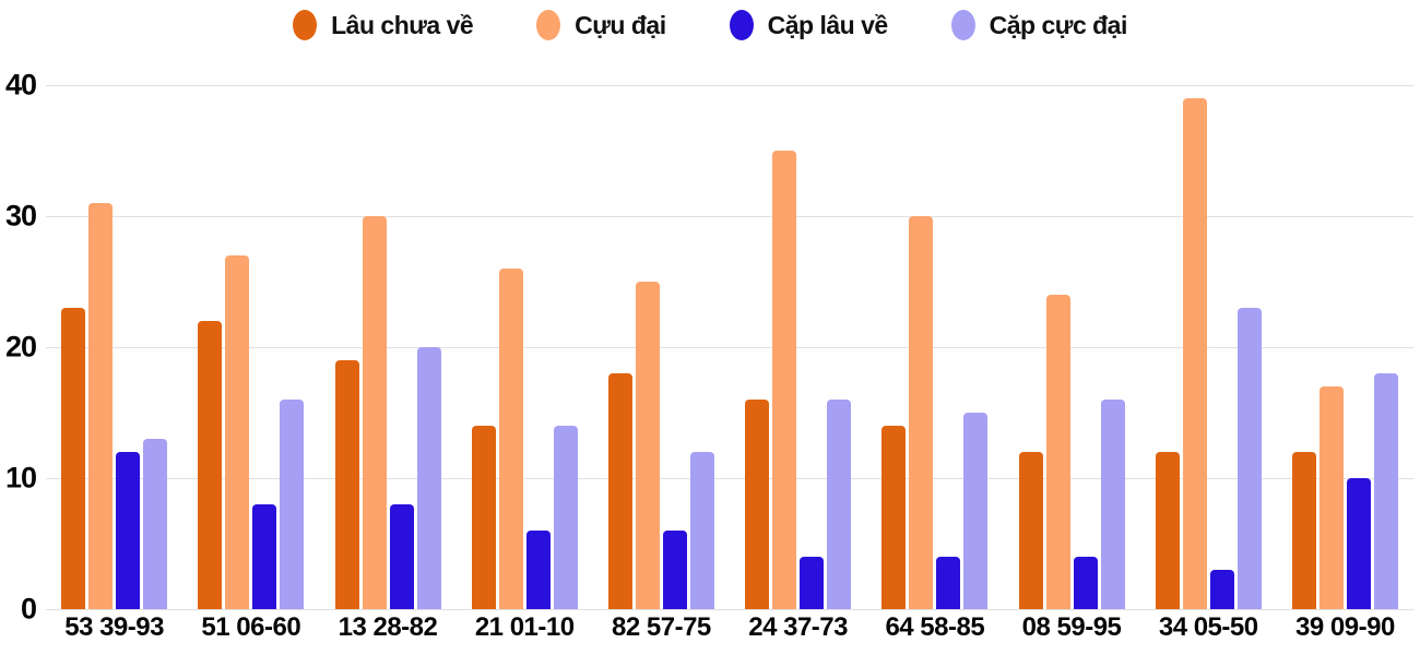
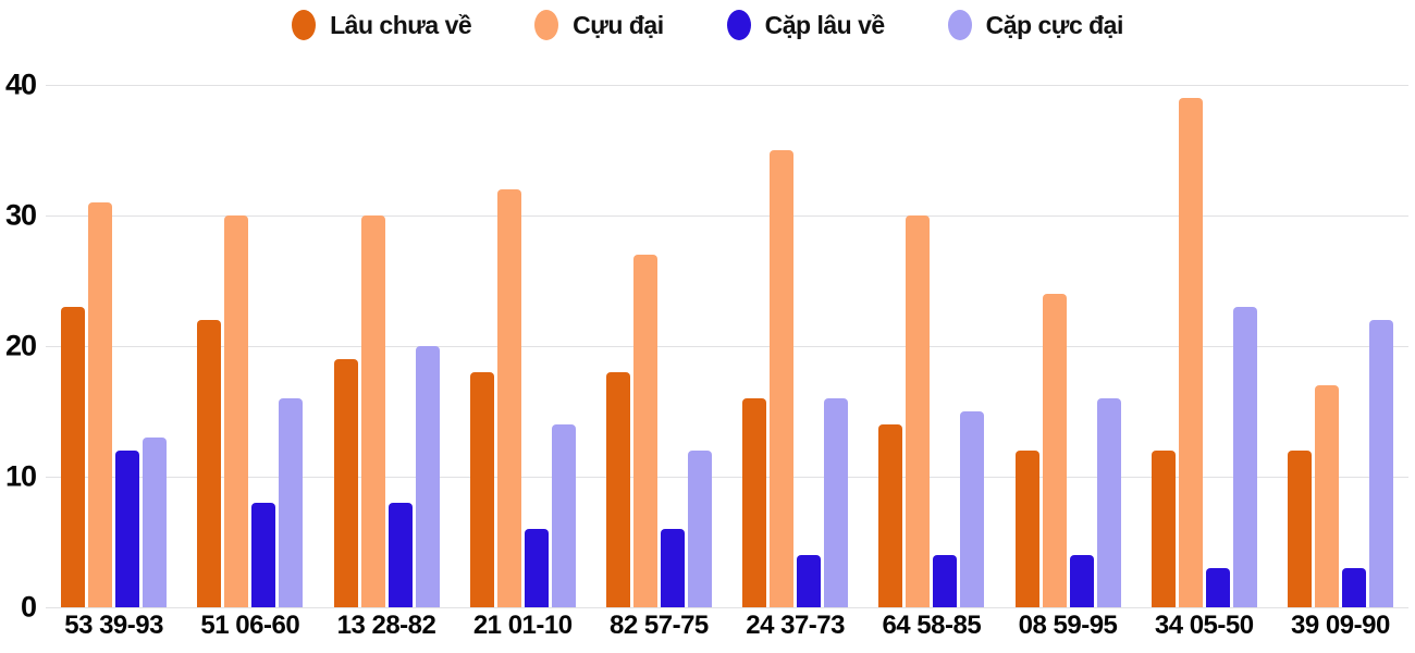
Cựu đại/51 06-60: 27 -> 30
Lâu chưa về/21 01-10: 14 -> 18
Cựu đại/21 01-10: 26 -> 32
Cựu đại/82 57-75: 25 -> 27
Cặp lâu về/39 09-90: 10 -> 3
Cặp cực đại/39 09-90: 18 -> 22
